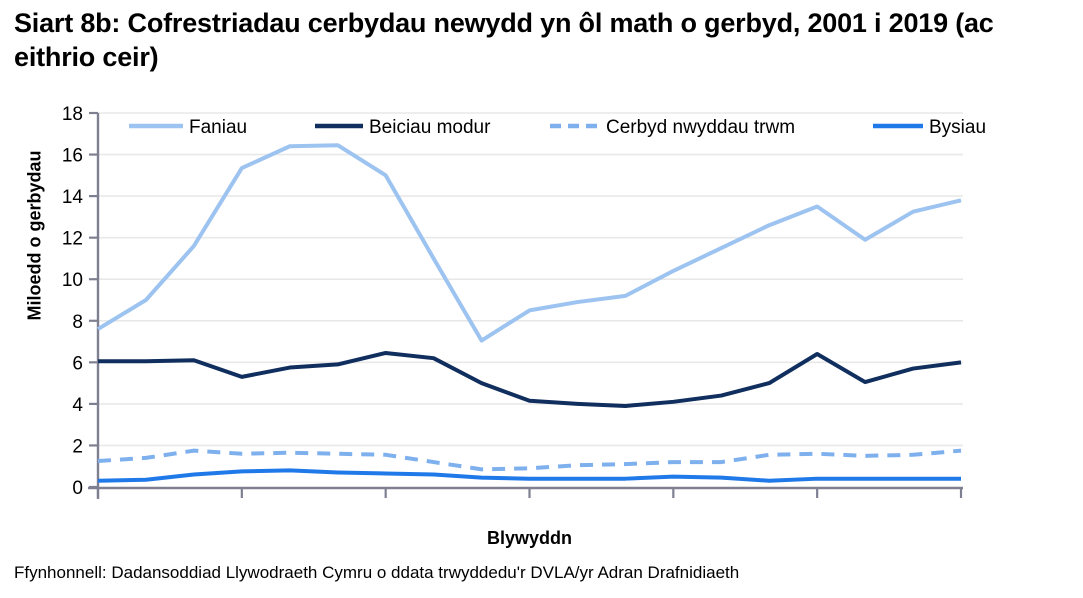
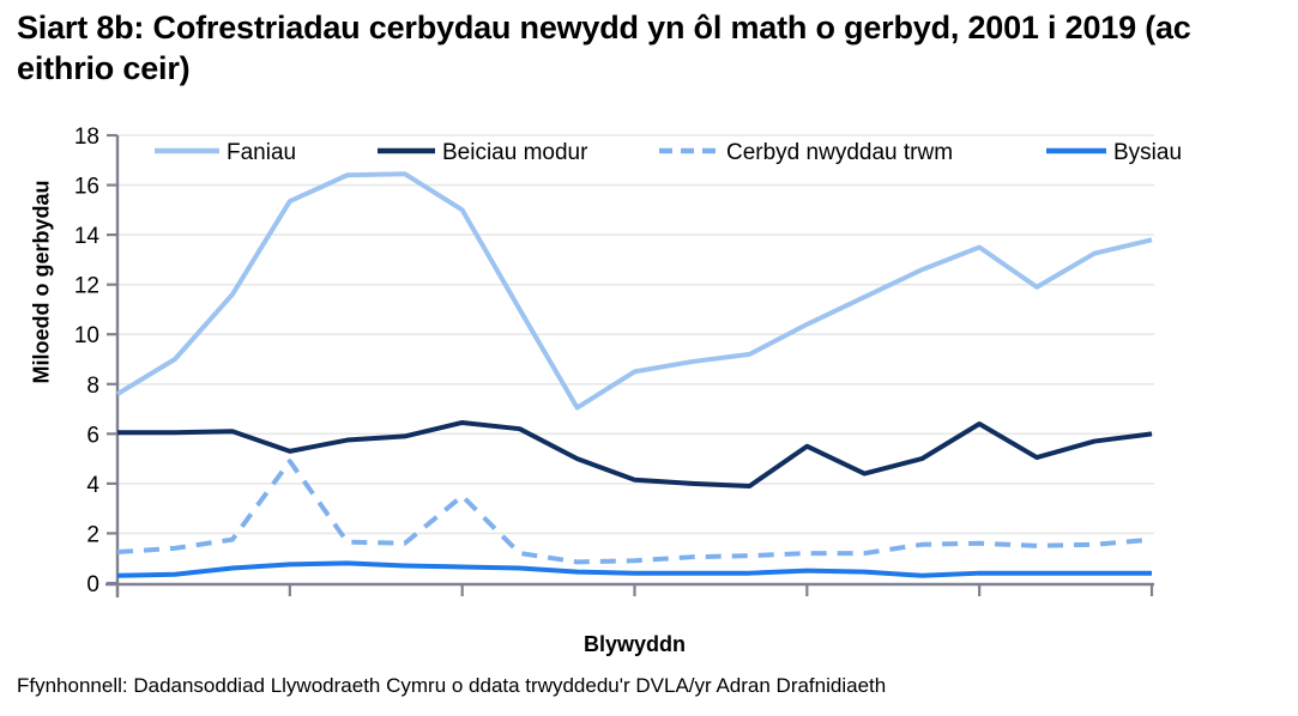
Cerbyd nwyddau trwm/2004: 1.6 -> 4.9
Cerbyd nwyddau trwm/2007: 1.6 -> 3.5
Beiciau modur/2013: 4.1 -> 5.5
